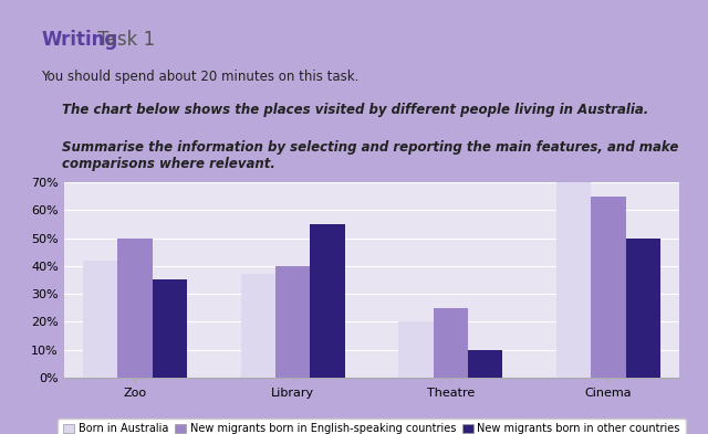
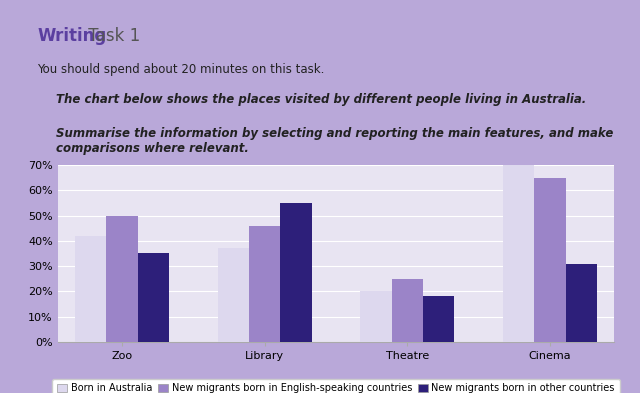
New migrants born in English-speaking countries/Library: 40% -> 46%
New migrants born in other countries/Theatre: 10% -> 18%
New migrants born in other countries/Cinema: 50% -> 31%
